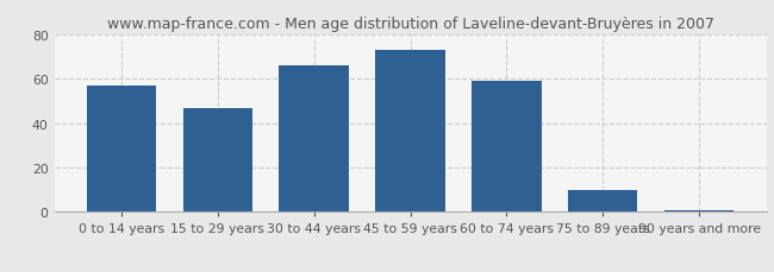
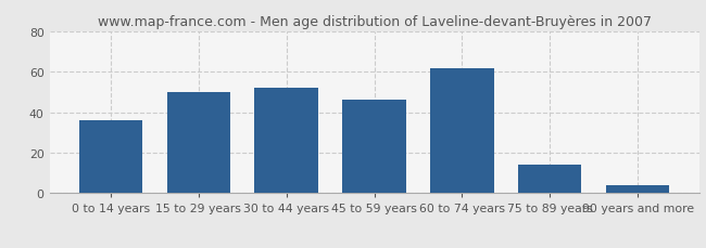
0 to 14 years: 57 -> 36
15 to 29 years: 47 -> 50
30 to 44 years: 66 -> 52
45 to 59 years: 73 -> 46
60 to 74 years: 59 -> 62
75 to 89 years: 10 -> 14
90 years and more: 1 -> 4
